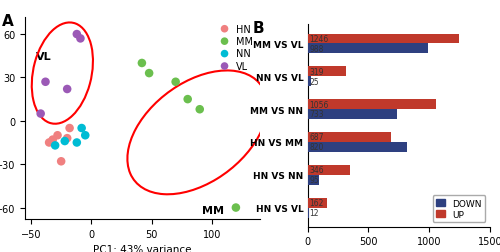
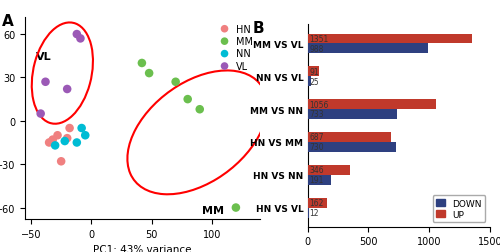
UP/MM VS VL: 1246 -> 1351
UP/NN VS VL: 319 -> 91
DOWN/HN VS MM: 820 -> 730
DOWN/HN VS NN: 95 -> 191
